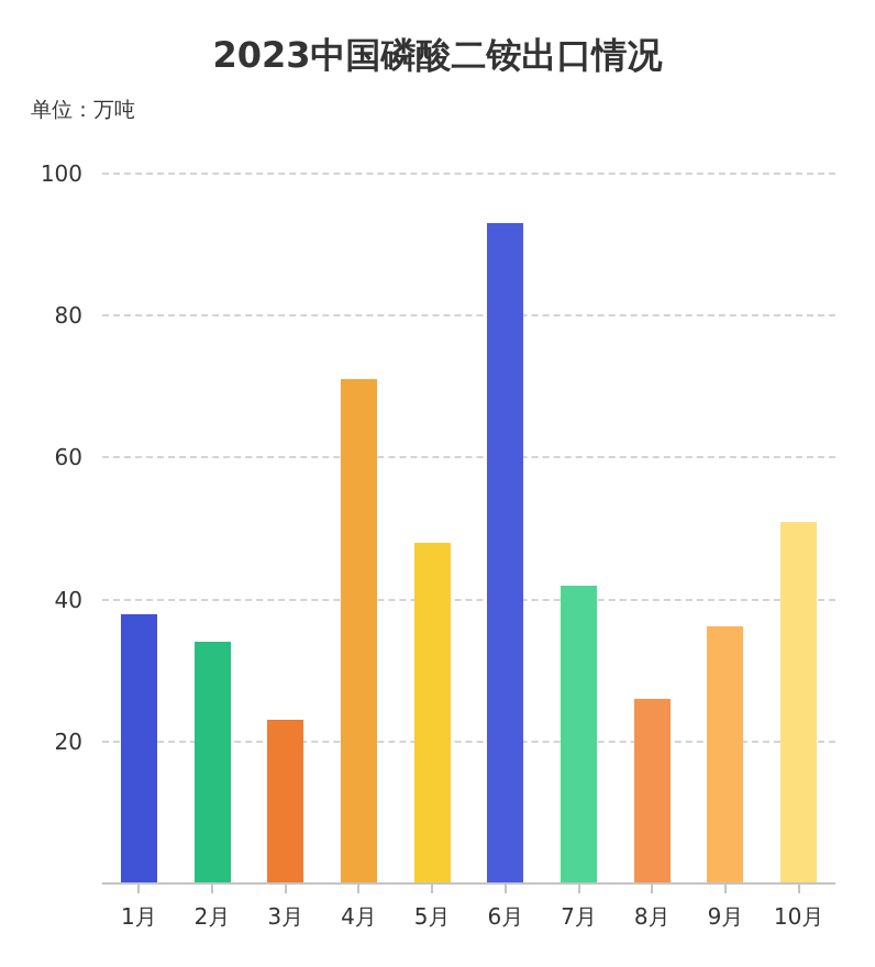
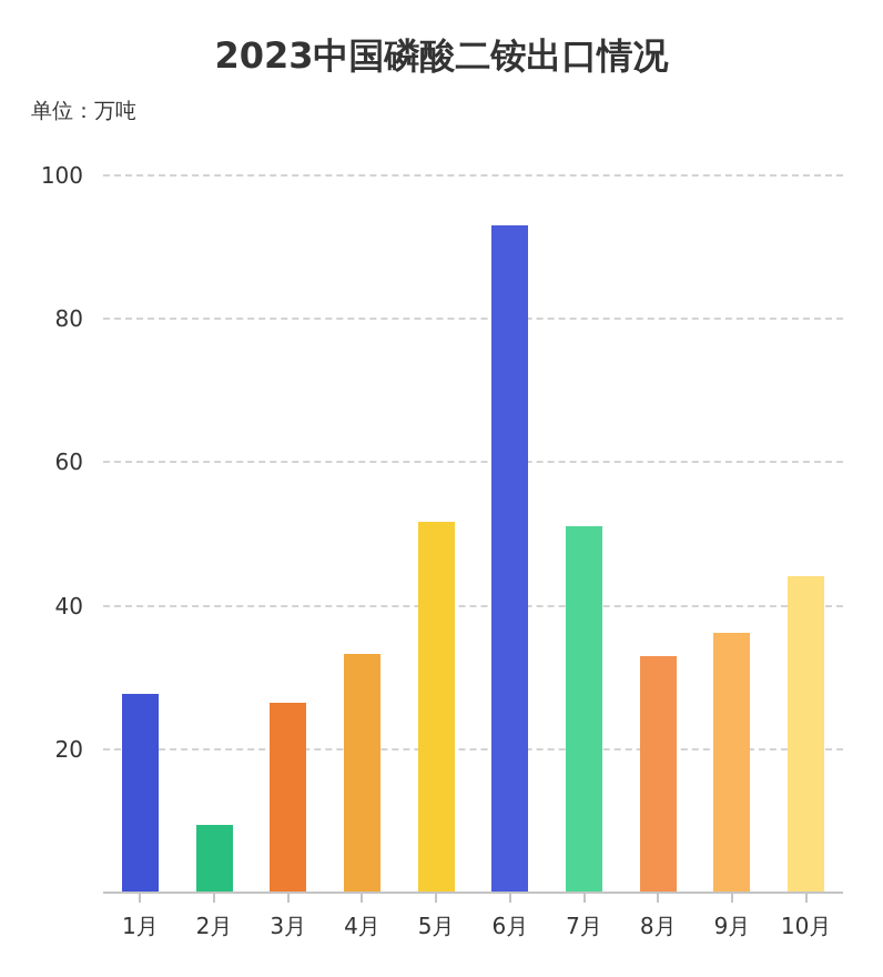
1月: 38 -> 28
2月: 34 -> 10
3月: 23 -> 26
4月: 71 -> 33
5月: 48 -> 52
7月: 42 -> 51
8月: 26 -> 33
10月: 51 -> 44
